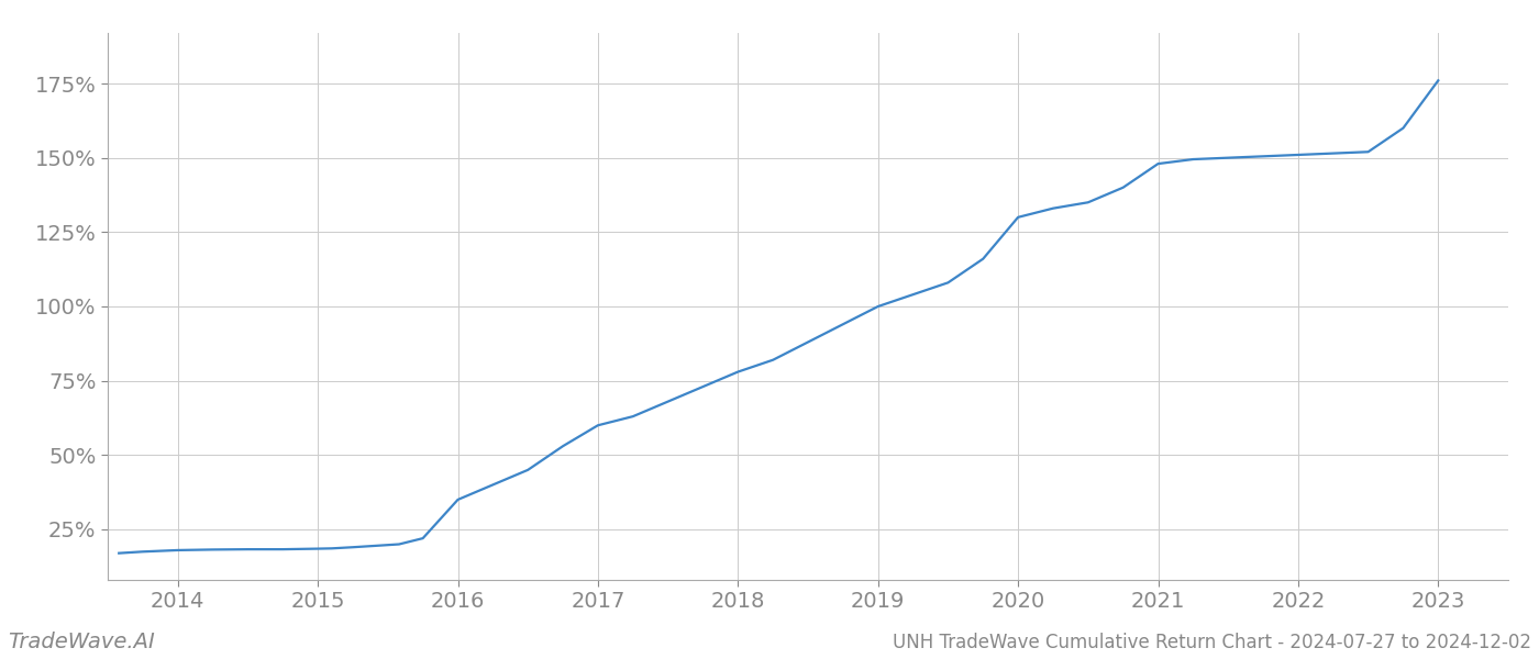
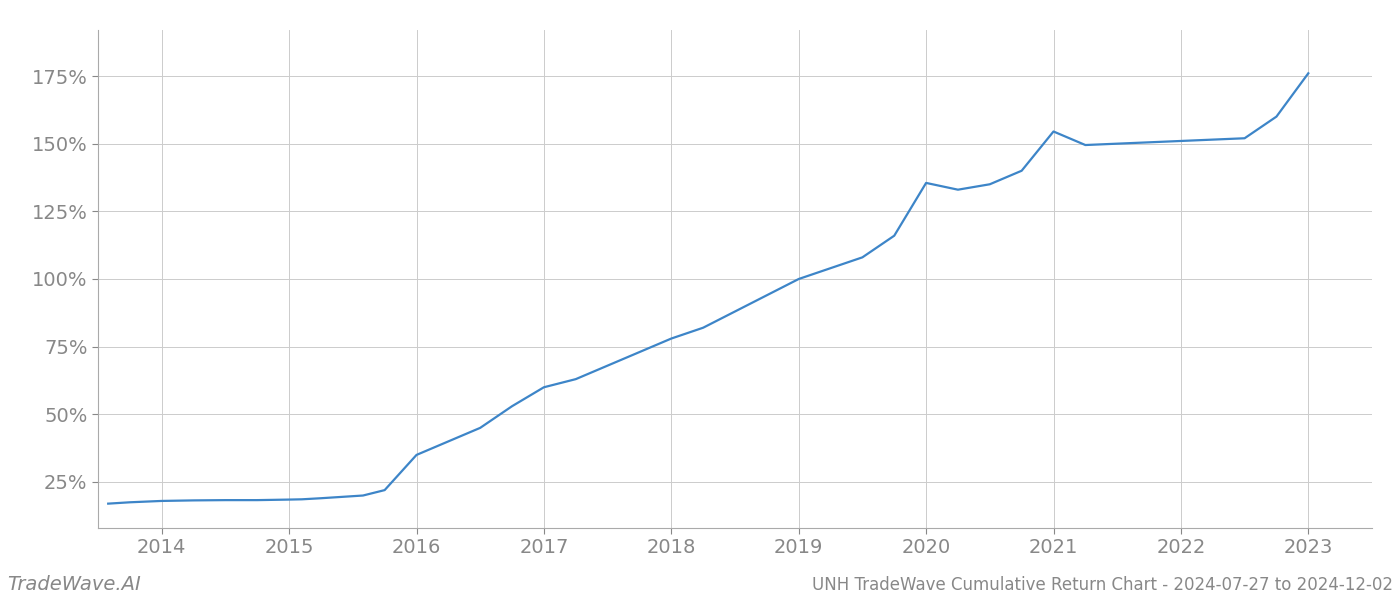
2020: 130.0% -> 135.5%
2021: 148.0% -> 154.5%
